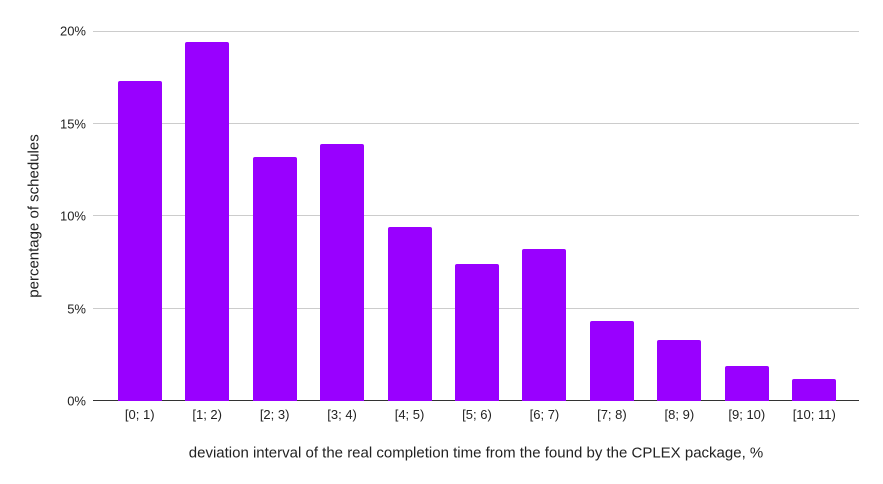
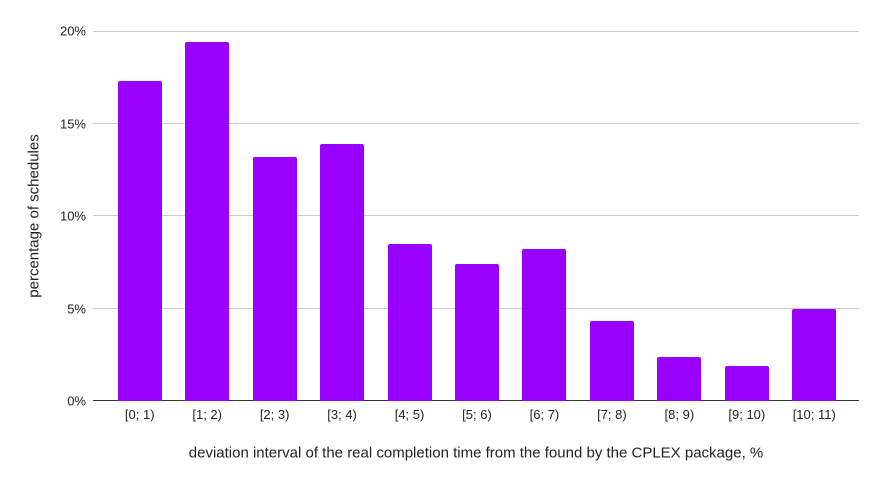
[4; 5): 9.4% -> 8.5%
[8; 9): 3.3% -> 2.4%
[10; 11): 1.2% -> 5.0%
